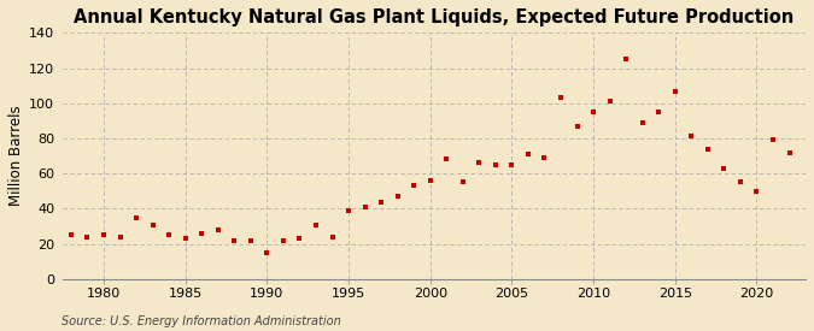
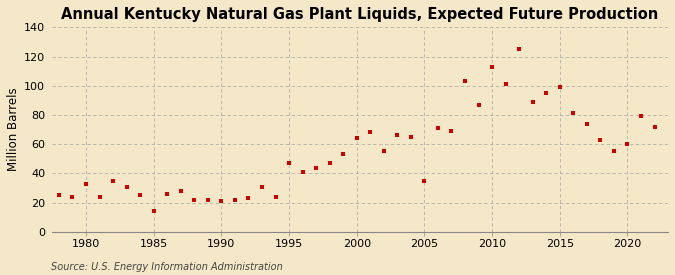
1980: 25 -> 33
1985: 23 -> 14
1990: 15 -> 21
1995: 39 -> 47
2000: 56 -> 64
2005: 65 -> 35
2010: 95 -> 113
2015: 107 -> 99
2020: 50 -> 60
